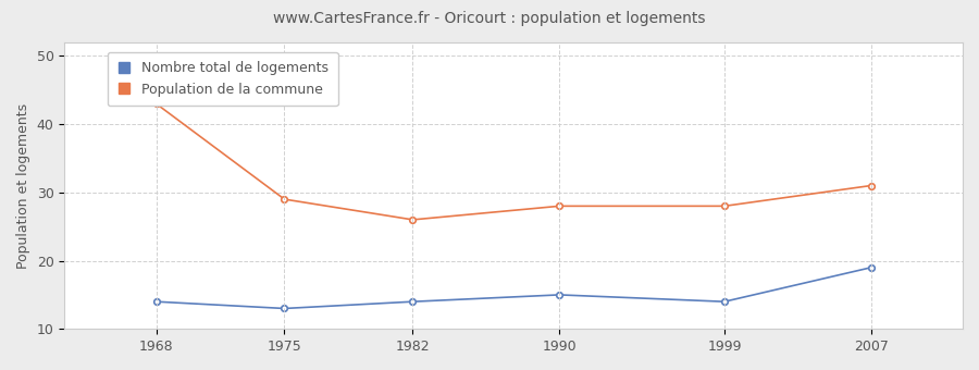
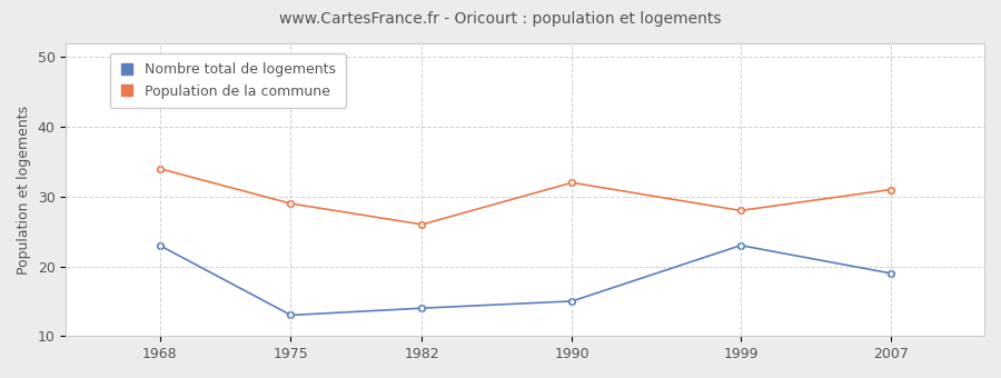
Nombre total de logements/1968: 14 -> 23
Population de la commune/1968: 43 -> 34
Population de la commune/1990: 28 -> 32
Nombre total de logements/1999: 14 -> 23
